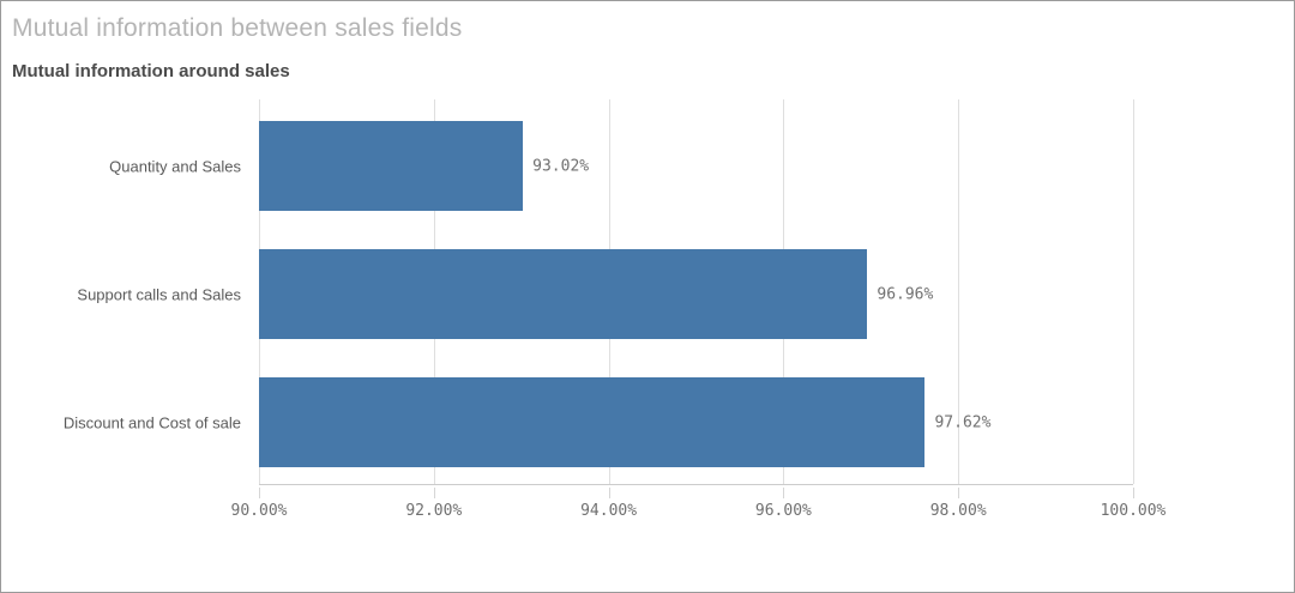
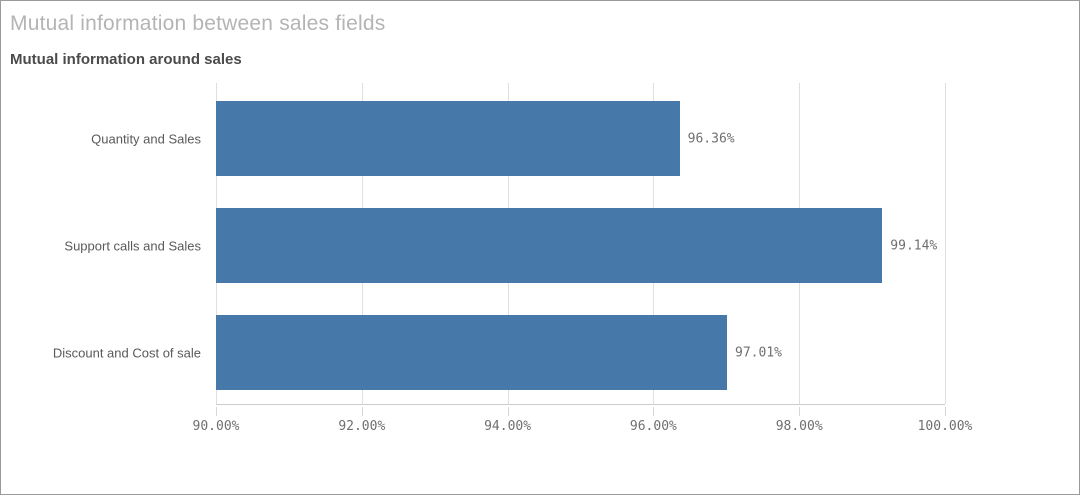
Quantity and Sales: 93.02% -> 96.36%
Support calls and Sales: 96.96% -> 99.14%
Discount and Cost of sale: 97.62% -> 97.01%
